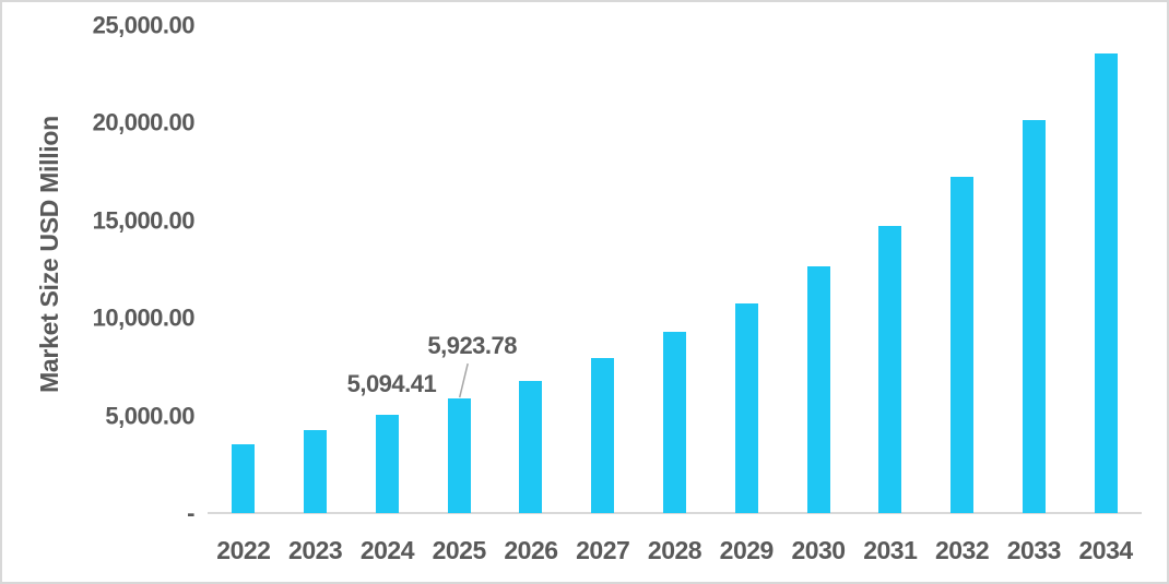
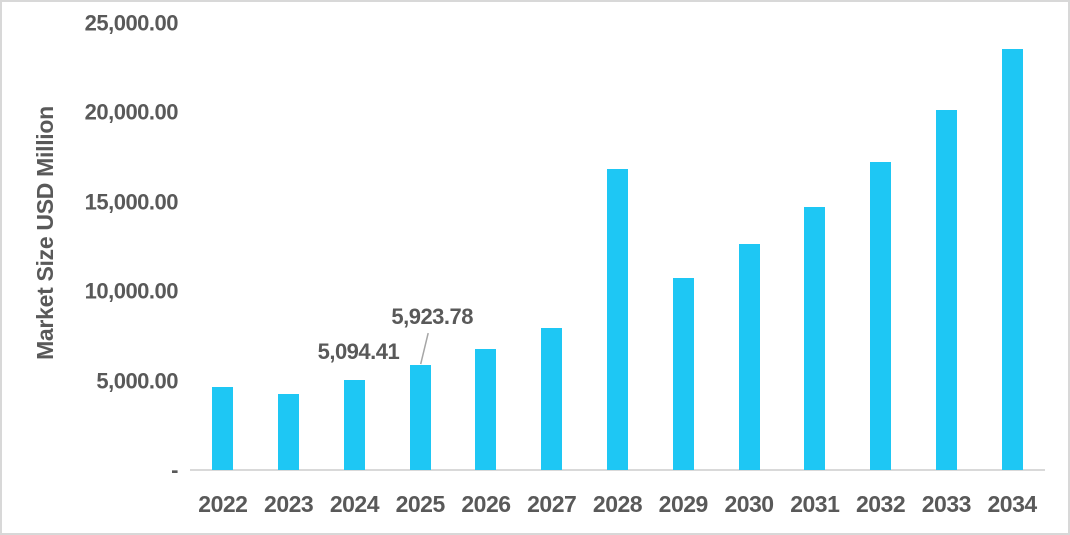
2022: 3600 -> 4700
2028: 9300 -> 16900
